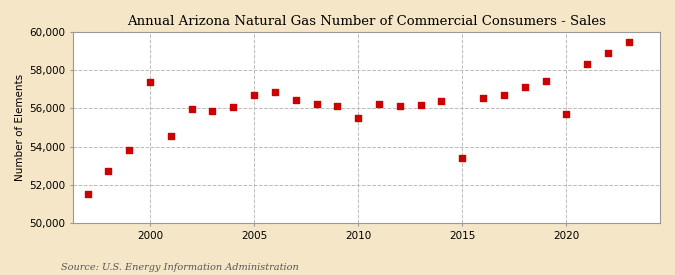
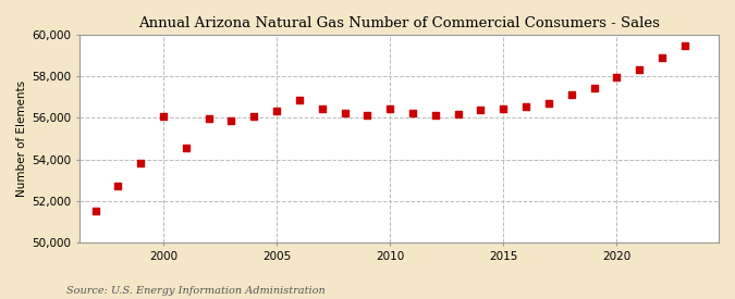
2000: 57,400 -> 56,000
2005: 56,700 -> 56,400
2010: 55,500 -> 56,400
2015: 53,400 -> 56,400
2020: 55,700 -> 58,000
